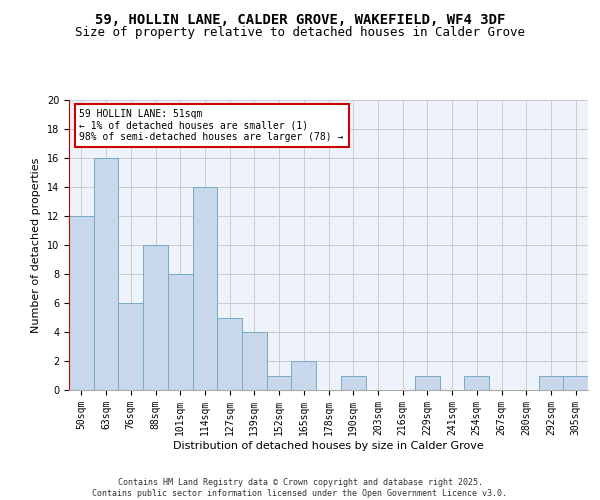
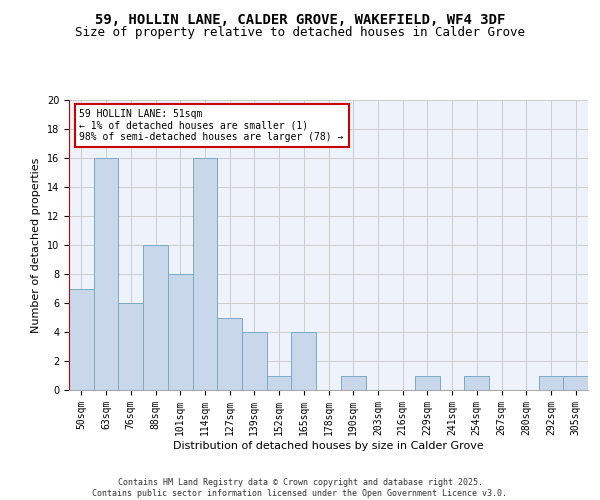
50sqm: 12 -> 7
114sqm: 14 -> 16
165sqm: 2 -> 4
